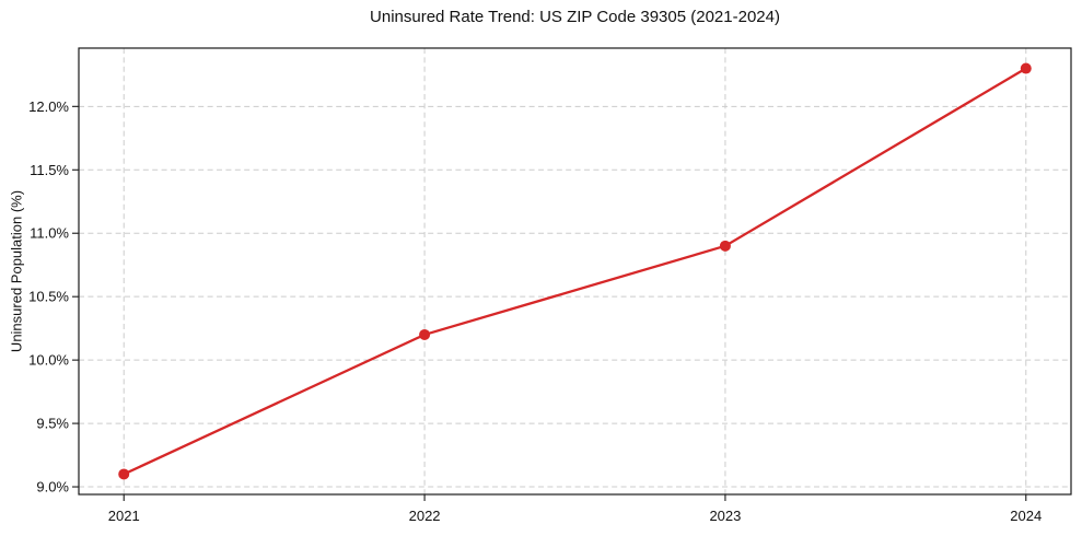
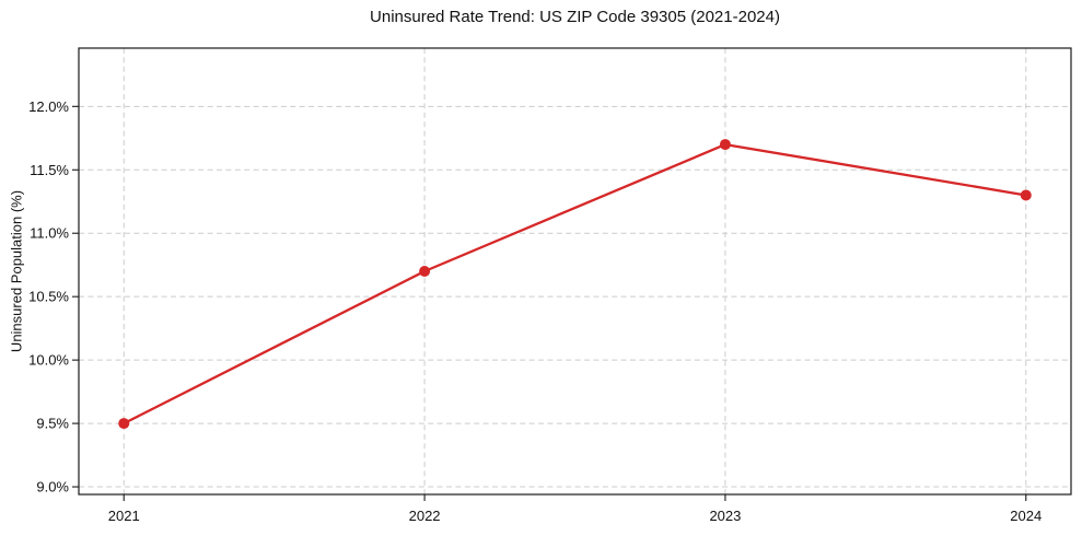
2021: 9.1% -> 9.5%
2022: 10.2% -> 10.7%
2023: 10.9% -> 11.7%
2024: 12.3% -> 11.3%
